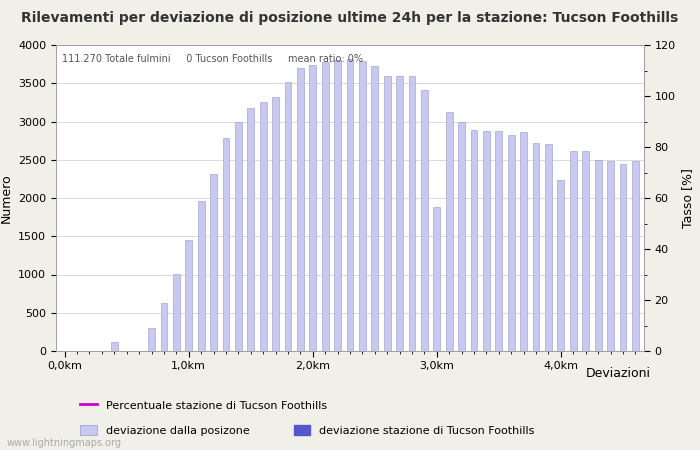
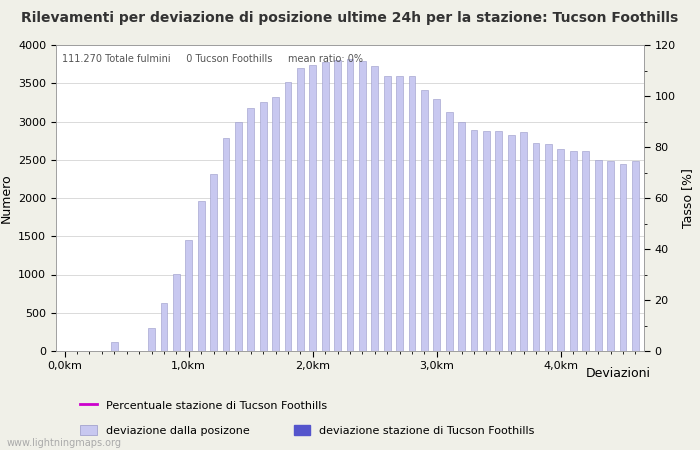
3,0km: 1880 -> 3300
4,0km: 2240 -> 2640
